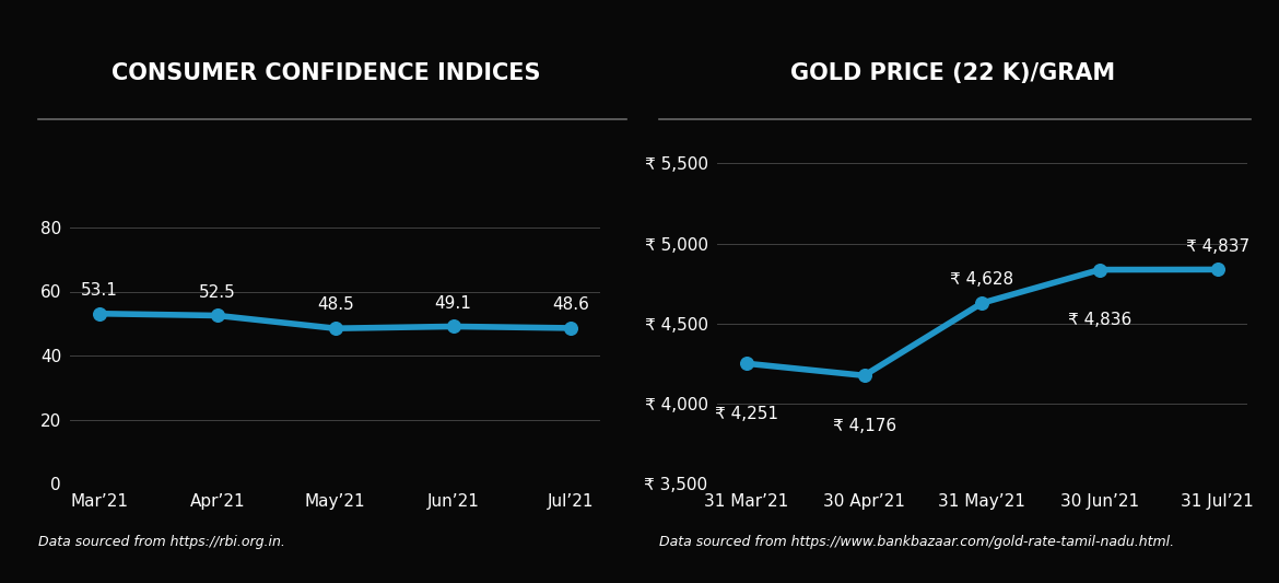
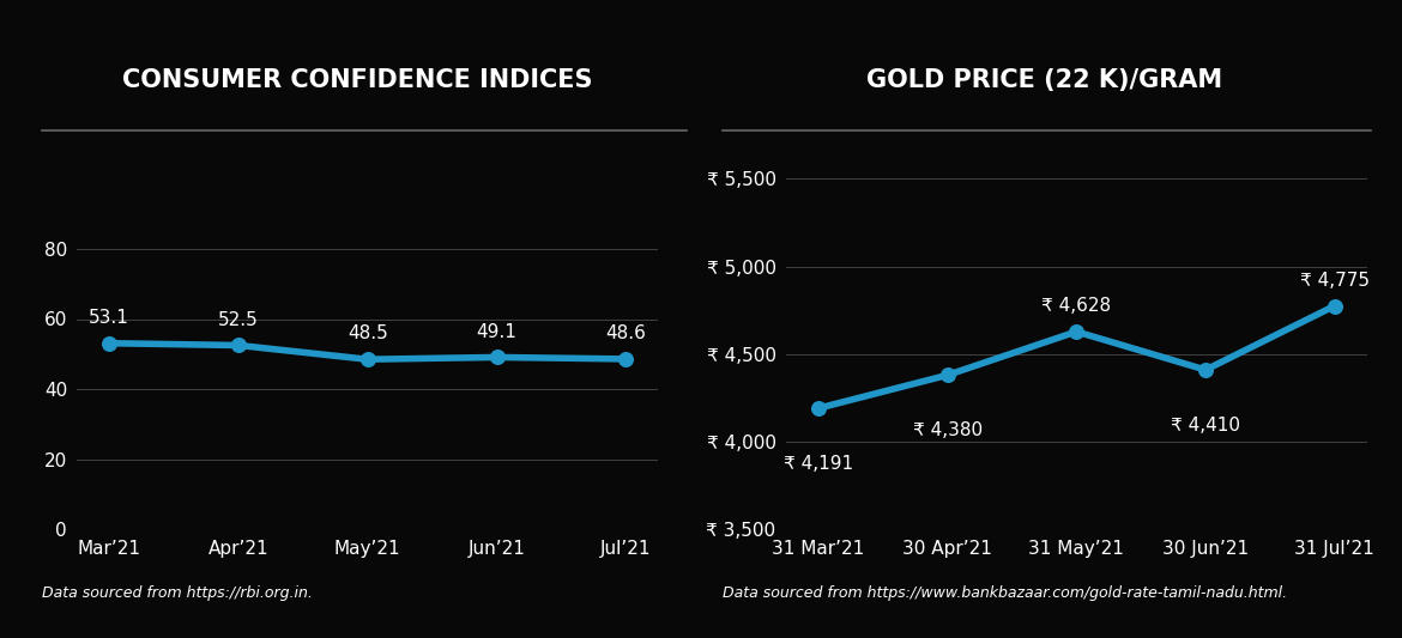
31 Mar’21: 4,251 -> 4,191
30 Apr’21: 4,176 -> 4,380
30 Jun’21: 4,836 -> 4,410
31 Jul’21: 4,837 -> 4,775
